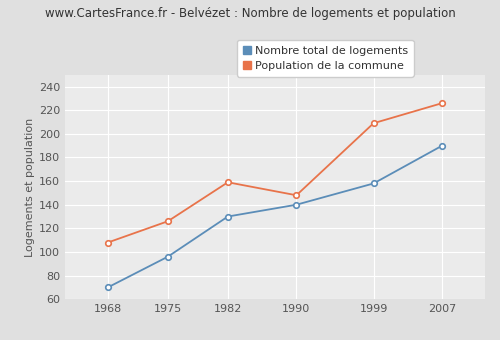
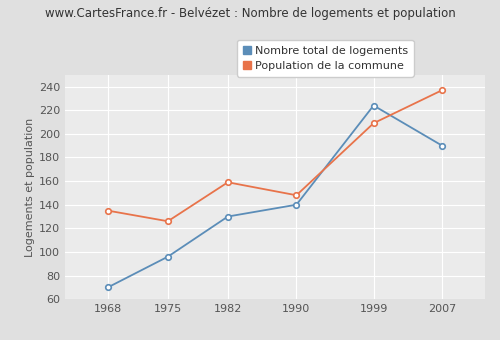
Population de la commune/1968: 108 -> 135
Nombre total de logements/1999: 158 -> 224
Population de la commune/2007: 226 -> 237
